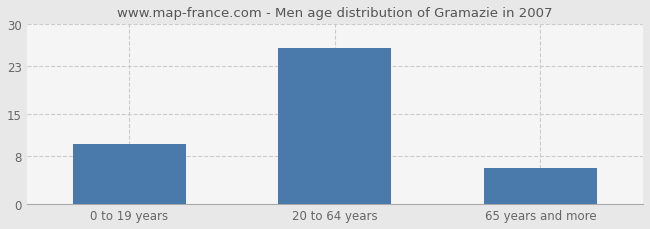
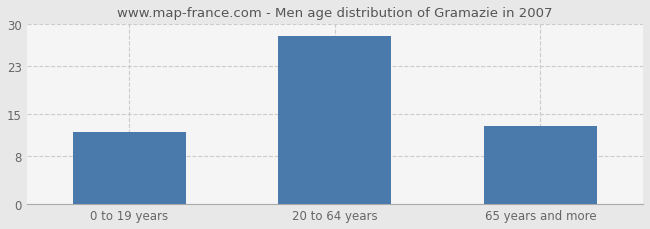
0 to 19 years: 10 -> 12
20 to 64 years: 26 -> 28
65 years and more: 6 -> 13
